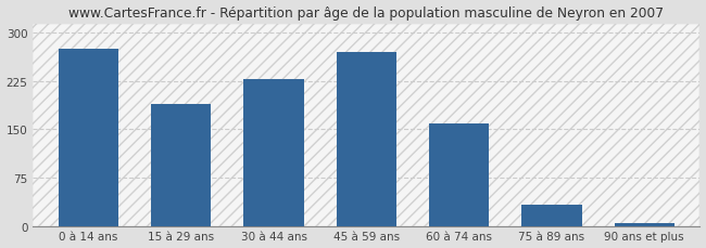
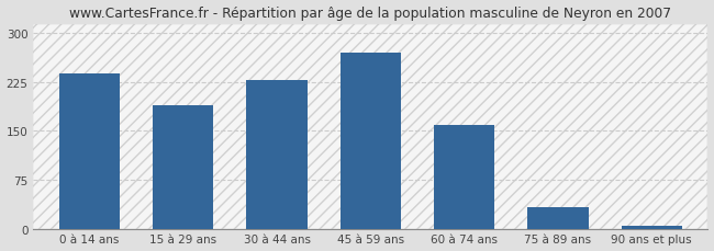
0 à 14 ans: 276 -> 238
